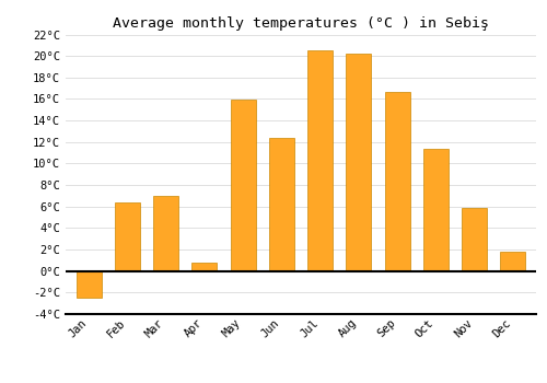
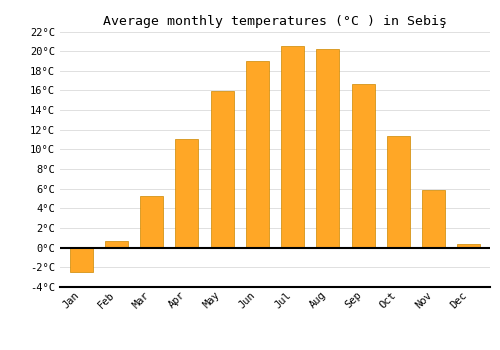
Feb: 6.4°C -> 0.7°C
Mar: 7.0°C -> 5.3°C
Apr: 0.8°C -> 11.1°C
Jun: 12.4°C -> 19.0°C
Dec: 1.8°C -> 0.4°C
